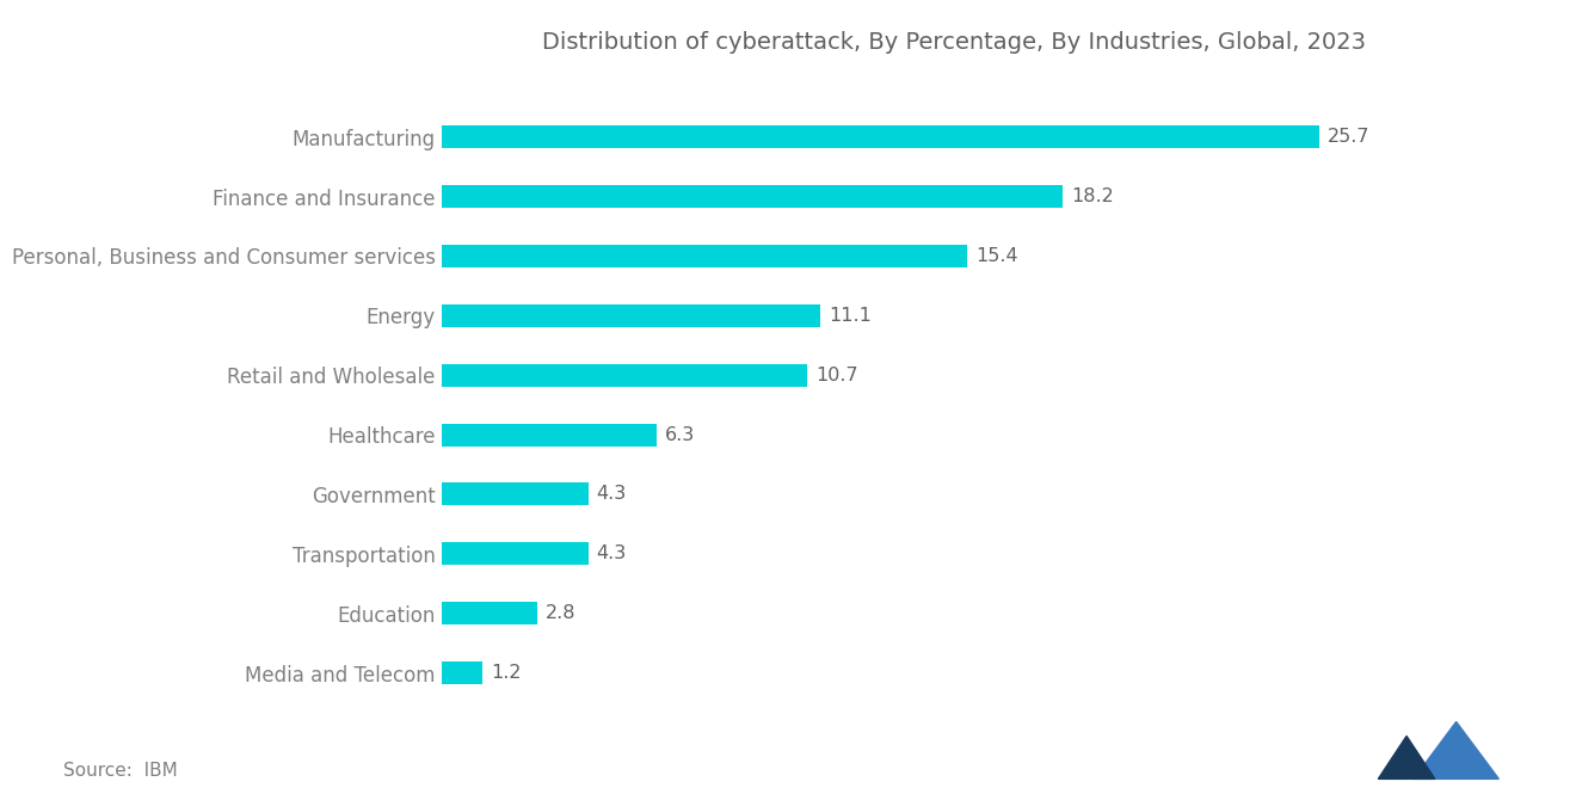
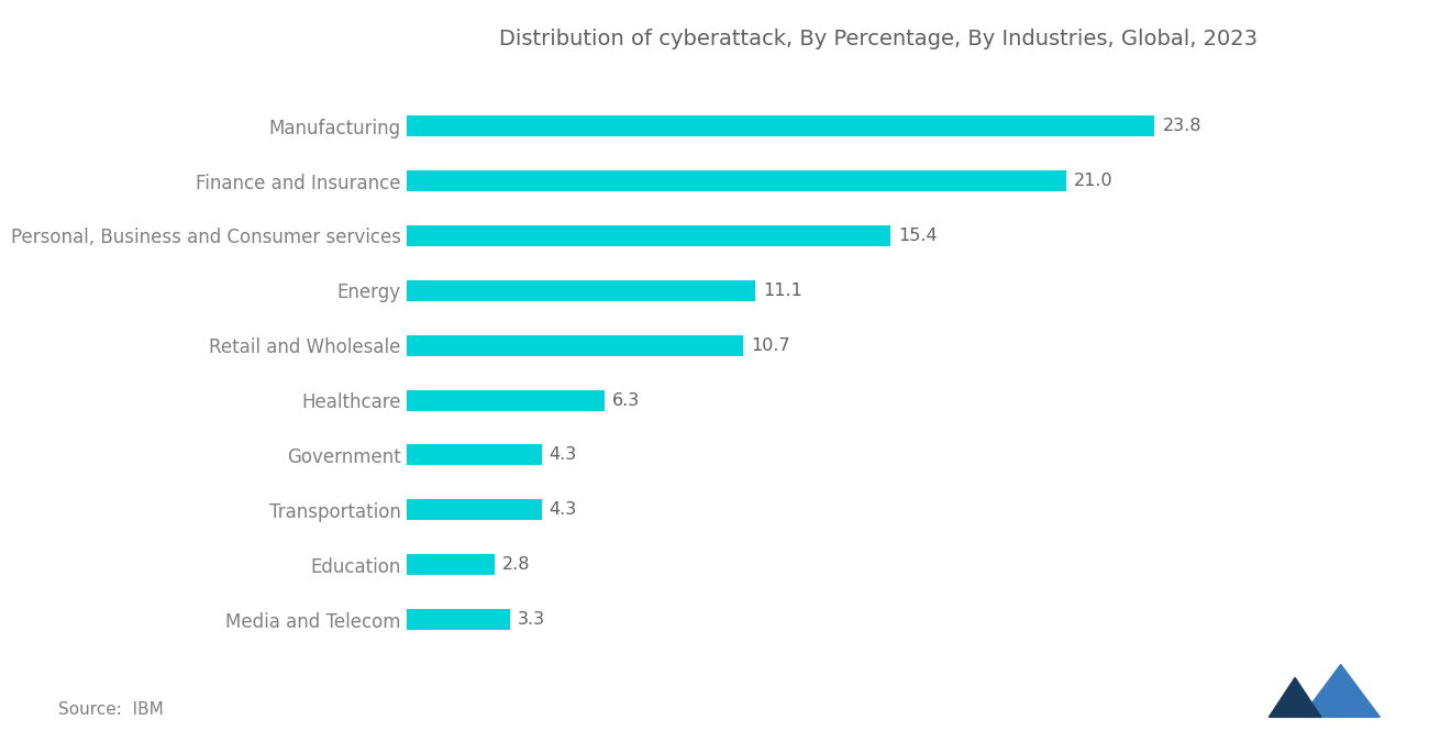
Manufacturing: 25.7 -> 23.8
Finance and Insurance: 18.2 -> 21.0
Media and Telecom: 1.2 -> 3.3
